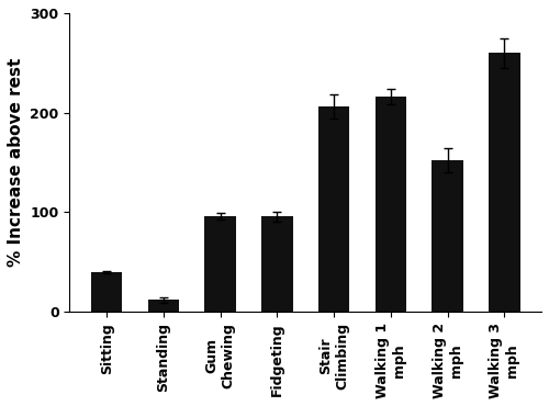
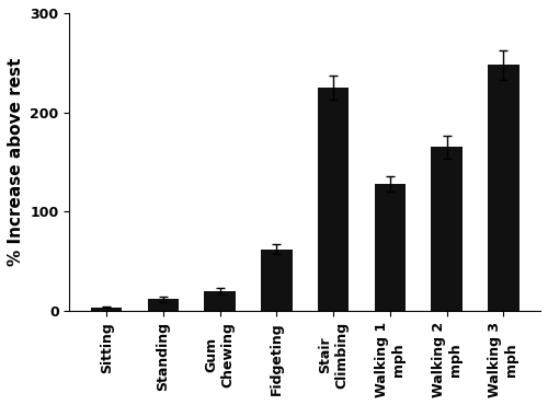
Sitting: 40 -> 4
Gum Chewing: 96 -> 20
Fidgeting: 96 -> 62
Stair Climbing: 206 -> 225
Walking 1 mph: 216 -> 128
Walking 2 mph: 152 -> 165
Walking 3 mph: 260 -> 248
